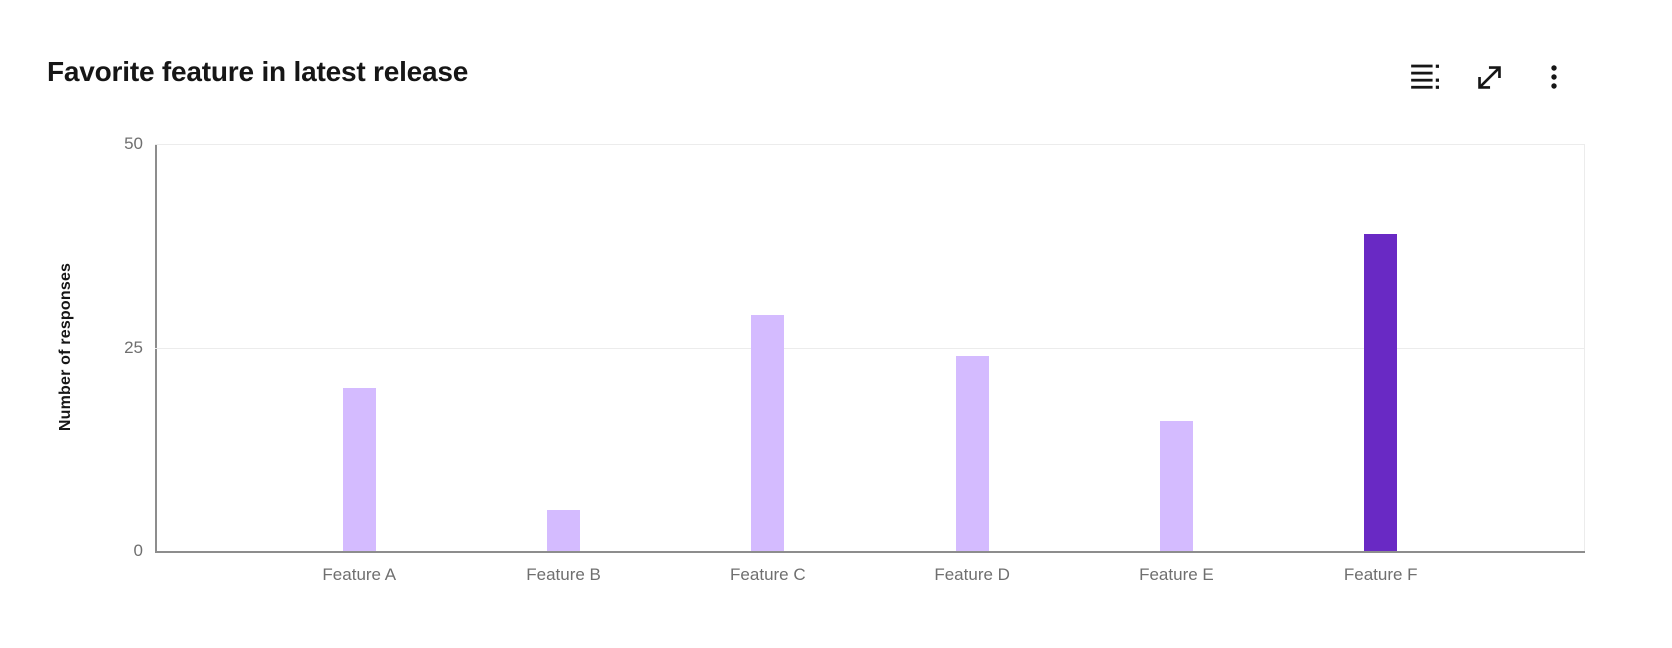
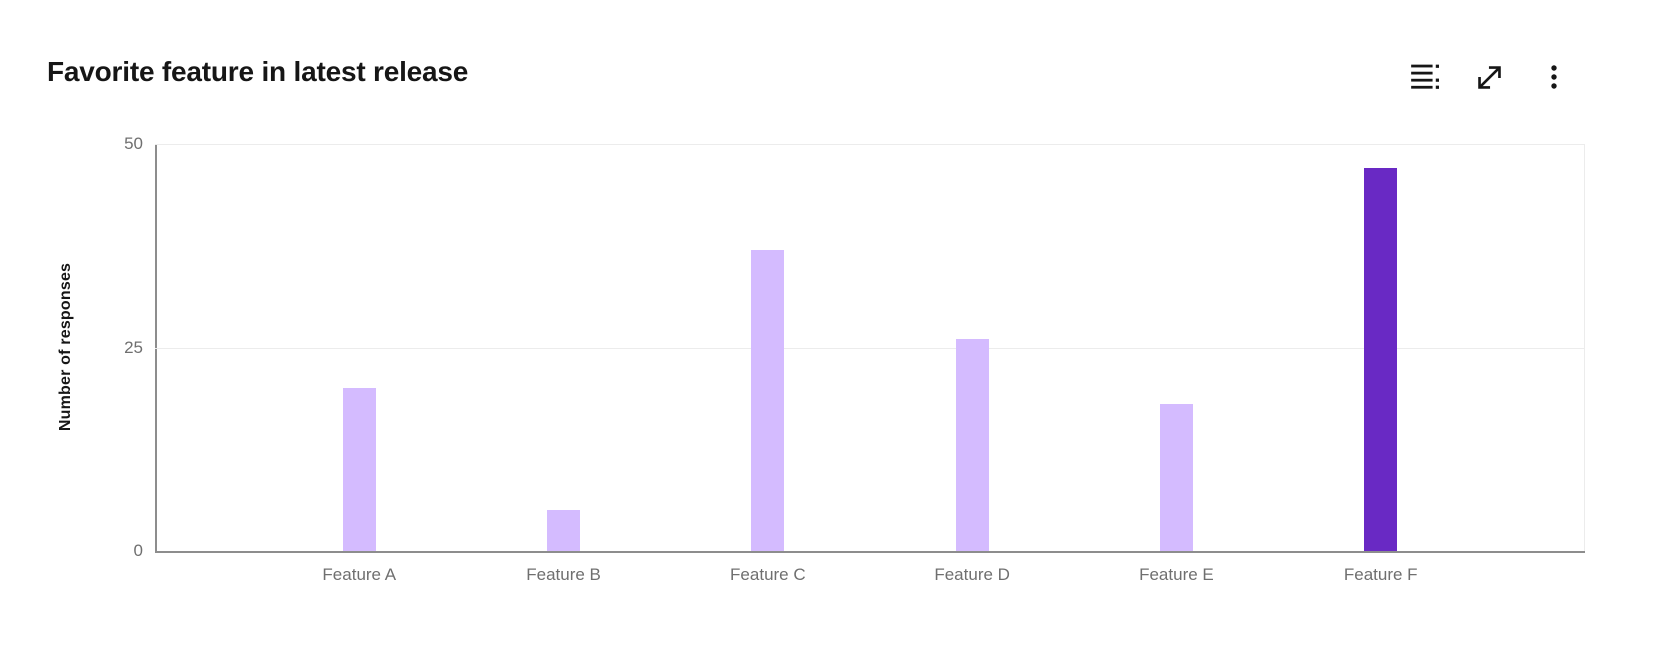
Feature C: 29 -> 37
Feature D: 24 -> 26
Feature E: 16 -> 18
Feature F: 39 -> 47
